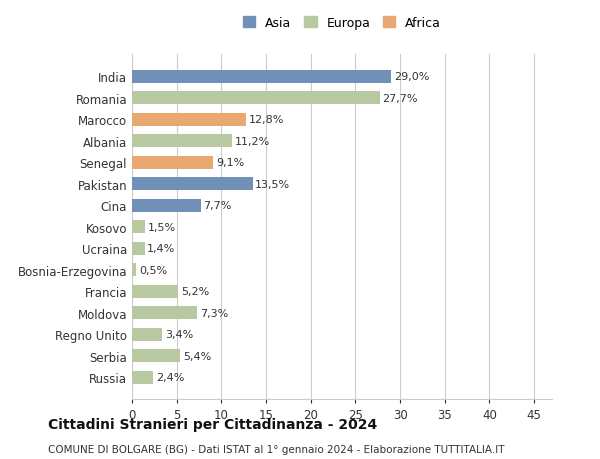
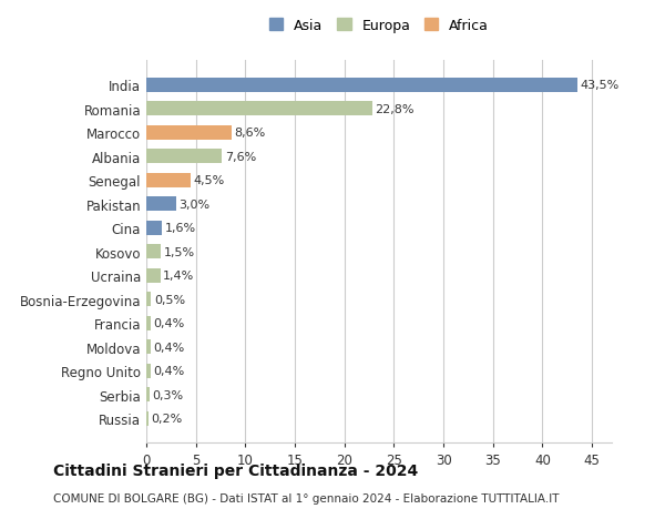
India: 29,0% -> 43,5%
Romania: 27,7% -> 22,8%
Marocco: 12,8% -> 8,6%
Albania: 11,2% -> 7,6%
Senegal: 9,1% -> 4,5%
Pakistan: 13,5% -> 3,0%
Cina: 7,7% -> 1,6%
Francia: 5,2% -> 0,4%
Moldova: 7,3% -> 0,4%
Regno Unito: 3,4% -> 0,4%
Serbia: 5,4% -> 0,3%
Russia: 2,4% -> 0,2%
